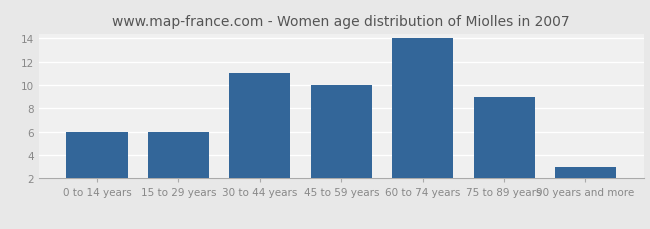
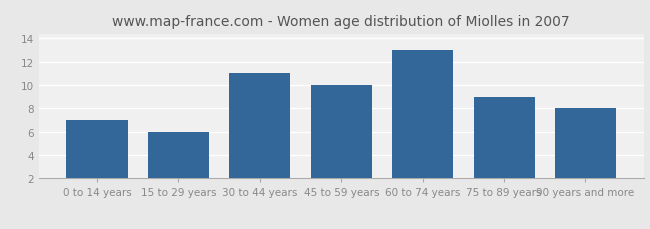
0 to 14 years: 6 -> 7
60 to 74 years: 14 -> 13
90 years and more: 3 -> 8
